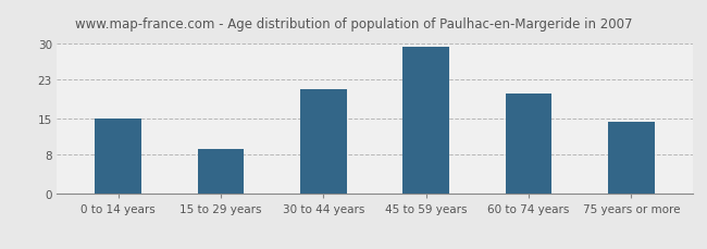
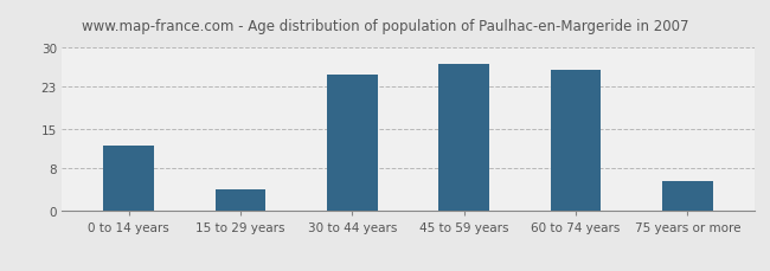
0 to 14 years: 15.0 -> 12.0
15 to 29 years: 9.0 -> 4.0
30 to 44 years: 21.0 -> 25.0
45 to 59 years: 29.5 -> 27.0
60 to 74 years: 20.0 -> 26.0
75 years or more: 14.5 -> 5.5
